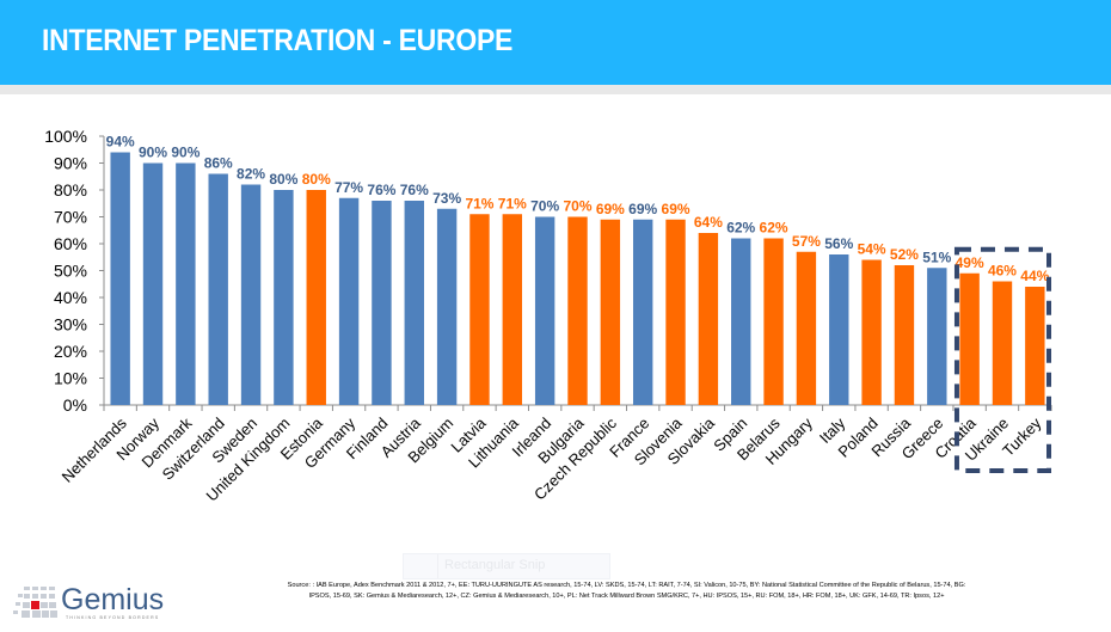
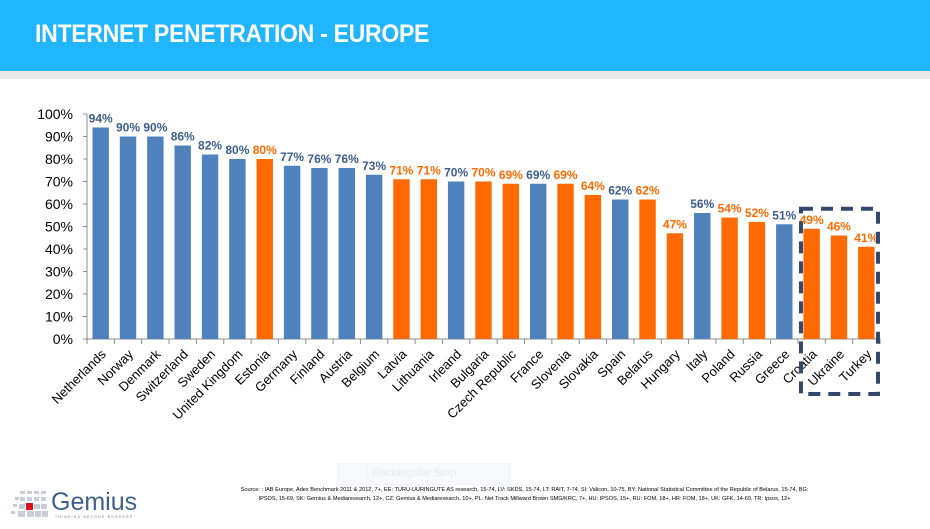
Hungary: 57% -> 47%
Turkey: 44% -> 41%
